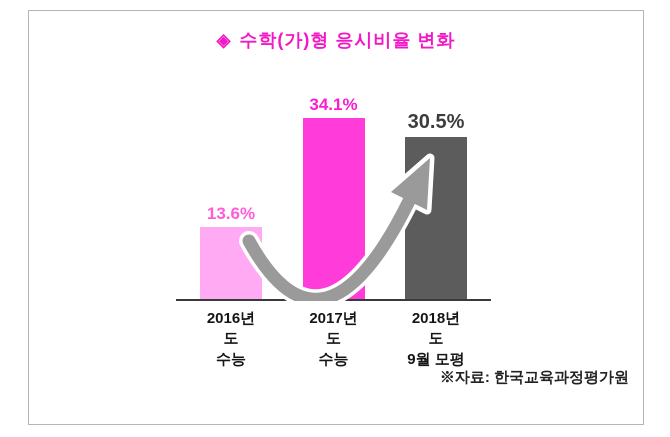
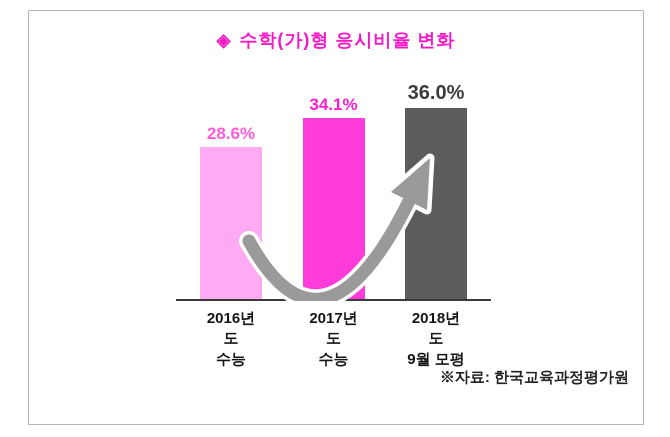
2016년도 수능: 13.6% -> 28.6%
2018년도 9월 모평: 30.5% -> 36.0%
